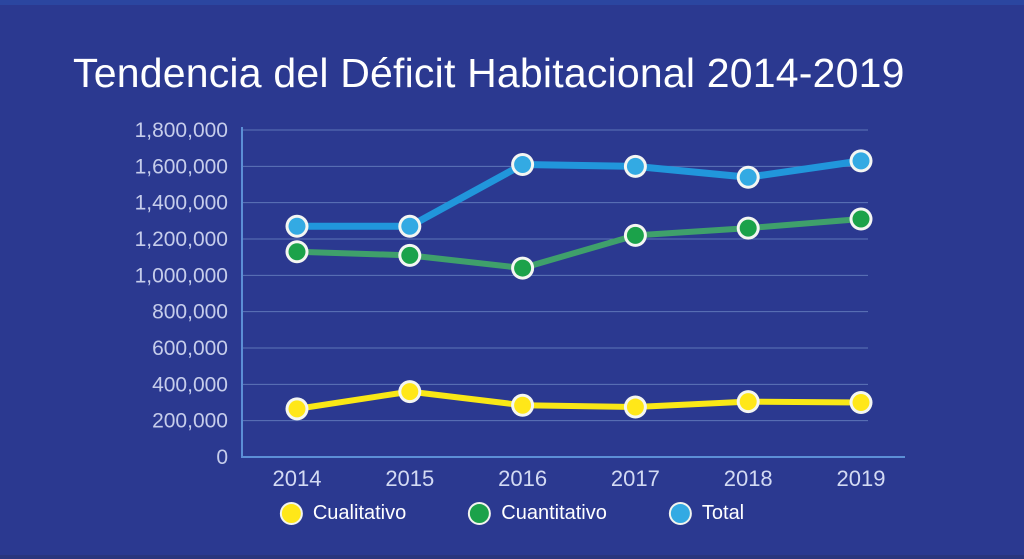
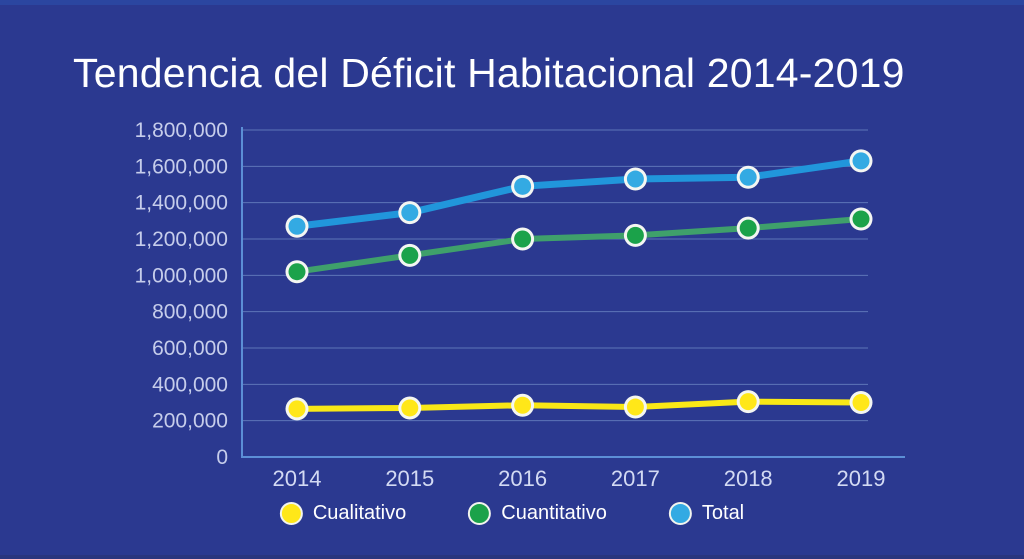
Cuantitativo/2014: 1130000 -> 1020000
Cualitativo/2015: 360000 -> 270000
Total/2015: 1270000 -> 1340000
Cuantitativo/2016: 1040000 -> 1200000
Total/2016: 1610000 -> 1490000
Total/2017: 1600000 -> 1530000
